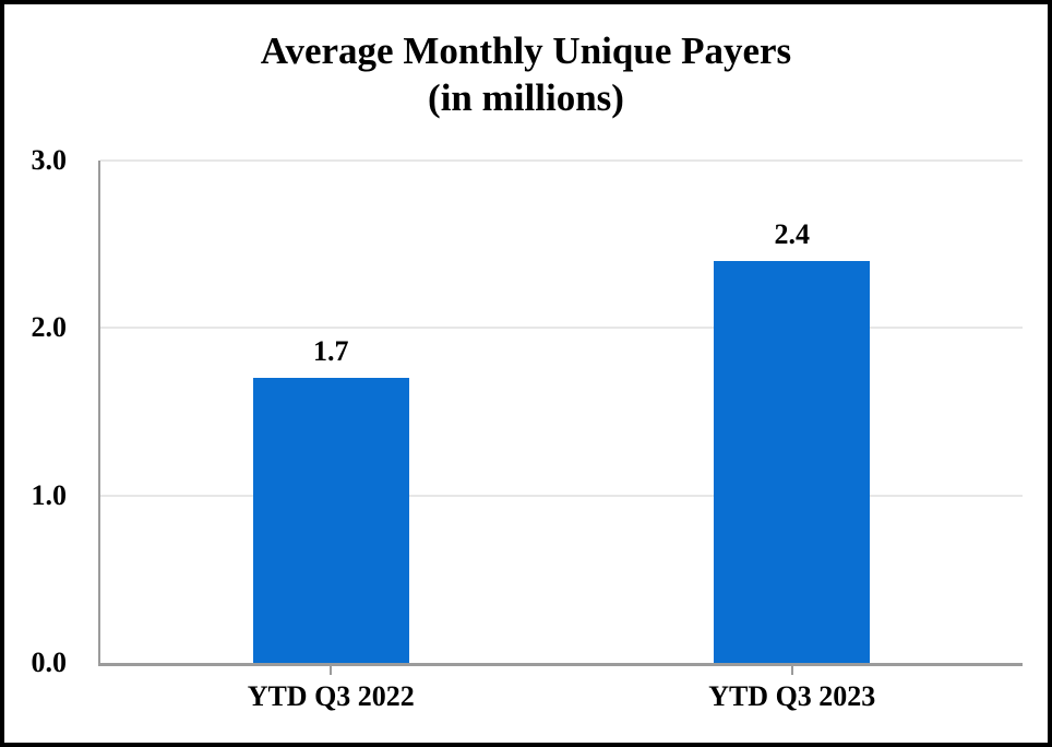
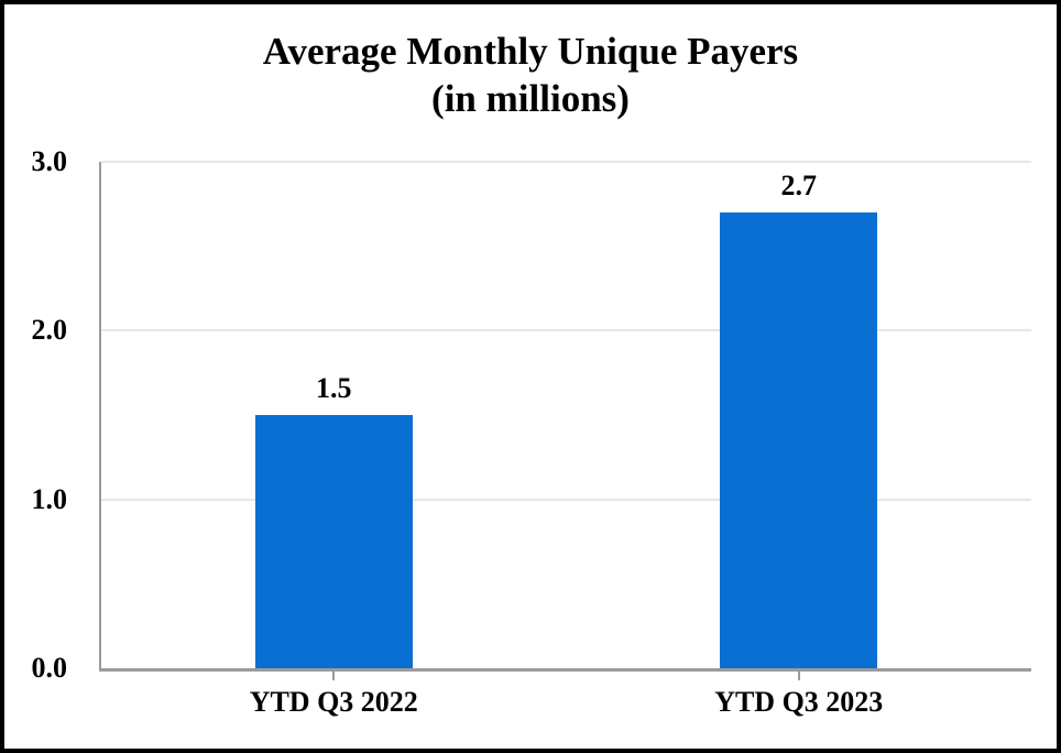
YTD Q3 2022: 1.7 -> 1.5
YTD Q3 2023: 2.4 -> 2.7
